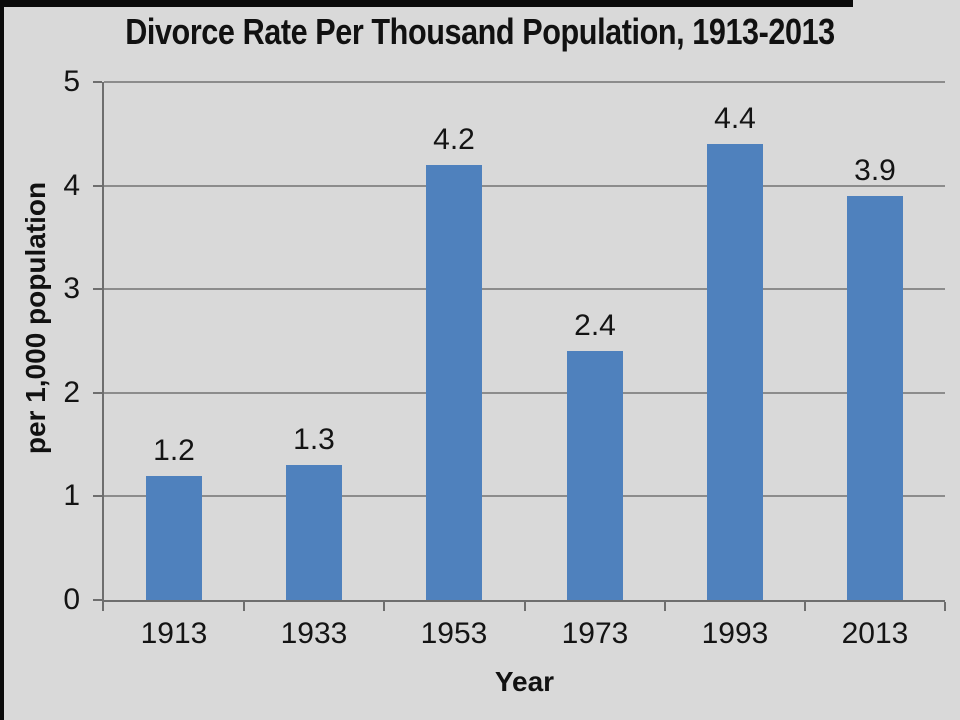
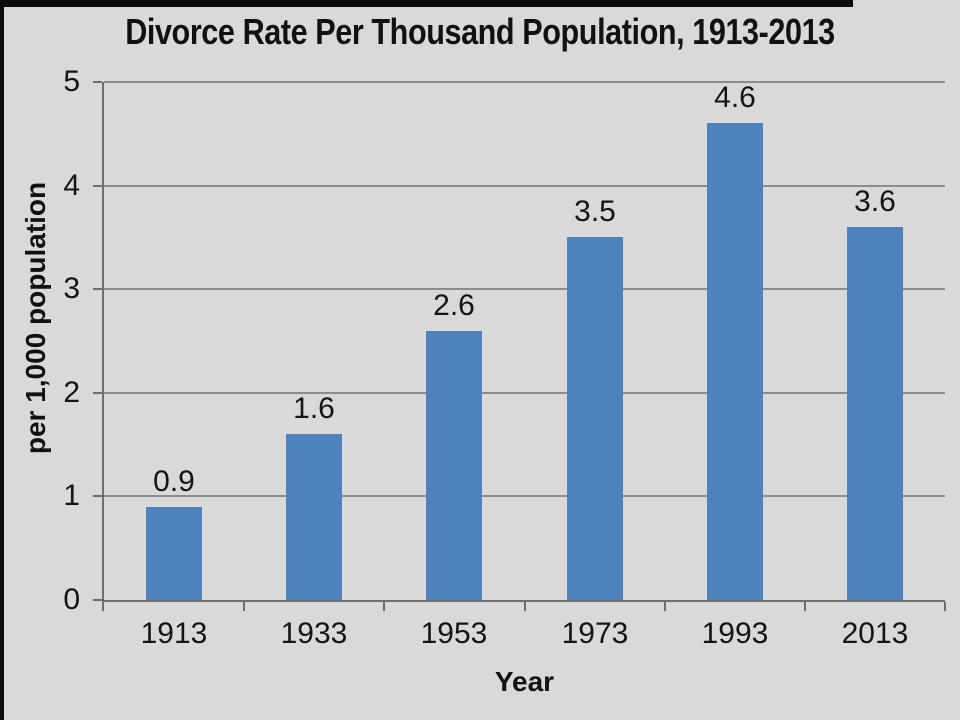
1913: 1.2 -> 0.9
1933: 1.3 -> 1.6
1953: 4.2 -> 2.6
1973: 2.4 -> 3.5
1993: 4.4 -> 4.6
2013: 3.9 -> 3.6
